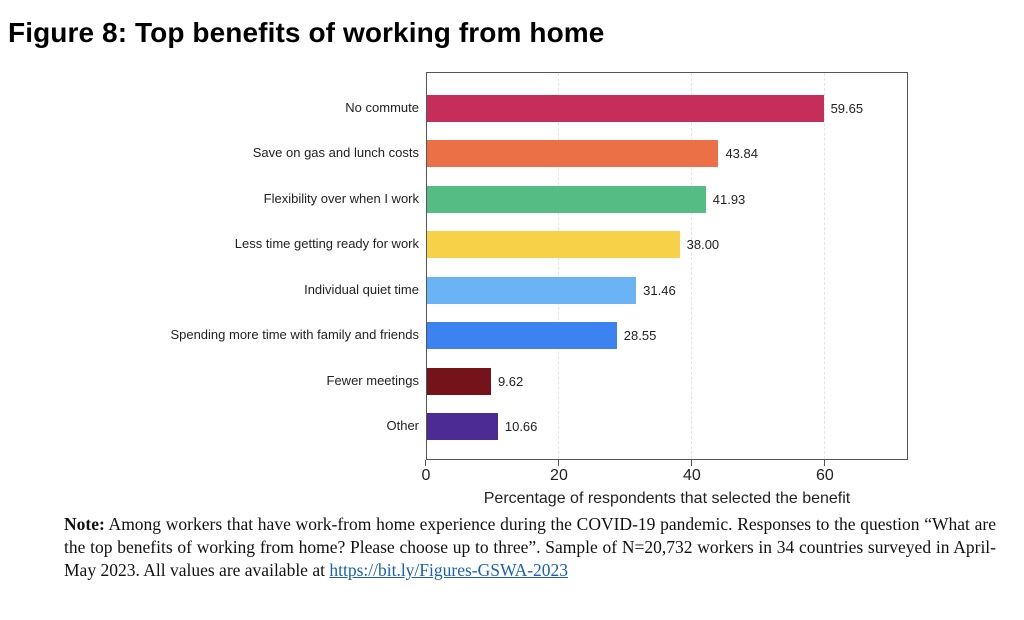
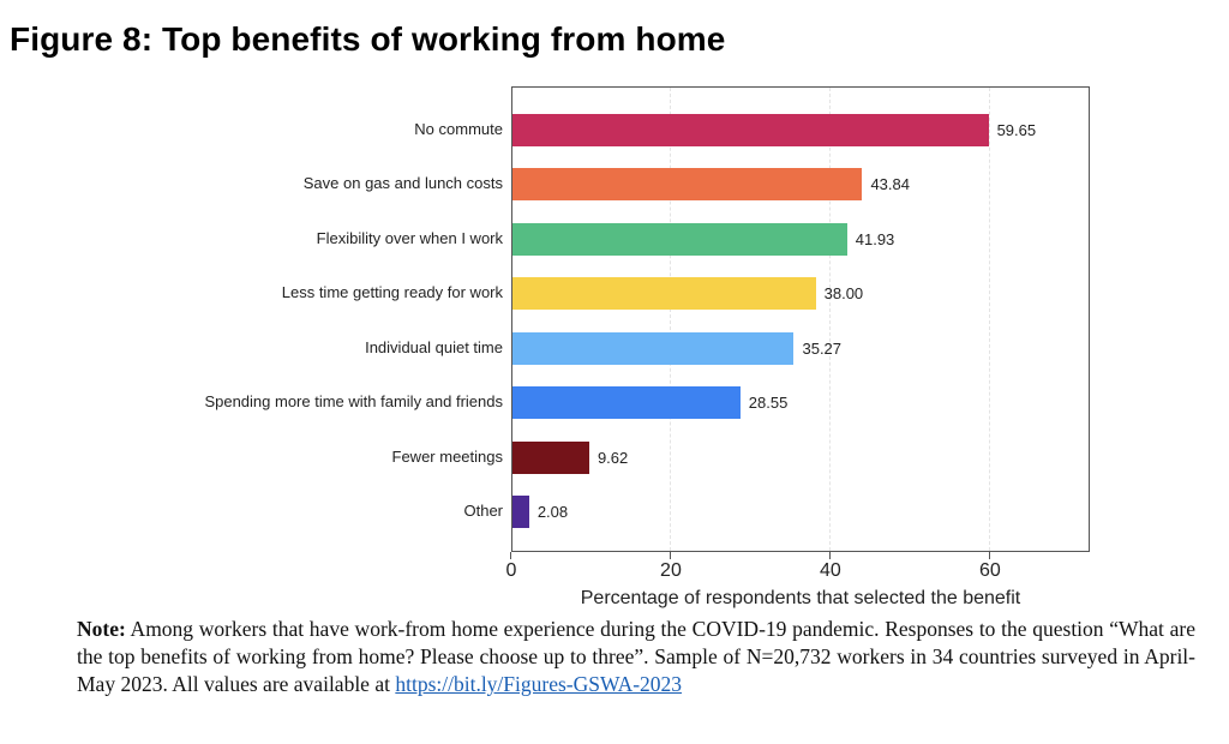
Individual quiet time: 31.46 -> 35.27
Other: 10.66 -> 2.08
